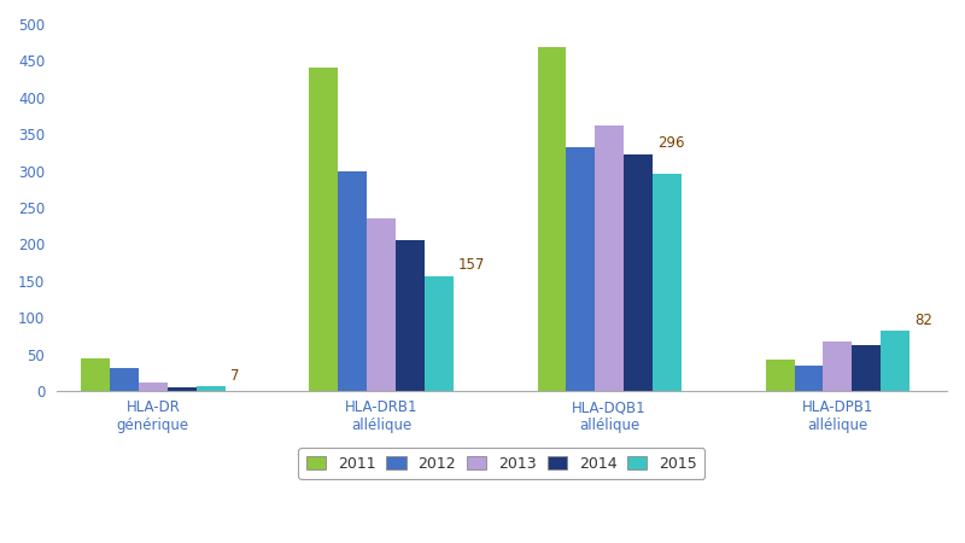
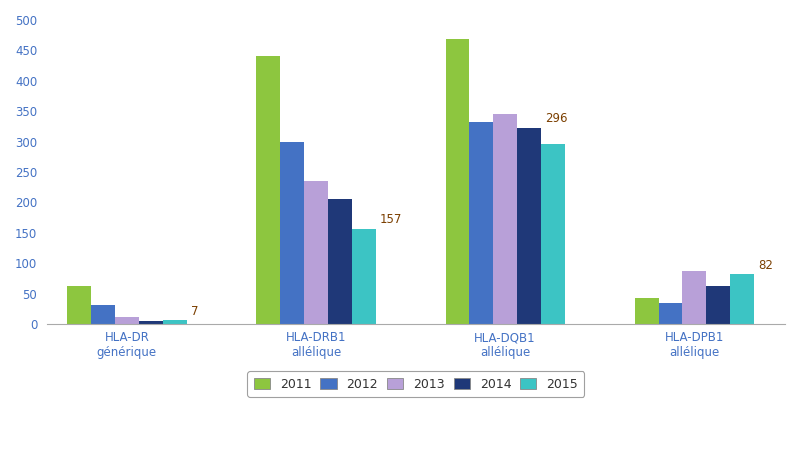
2011/HLA-DR générique: 44 -> 62
2013/HLA-DQB1 allélique: 362 -> 346
2013/HLA-DPB1 allélique: 68 -> 88
